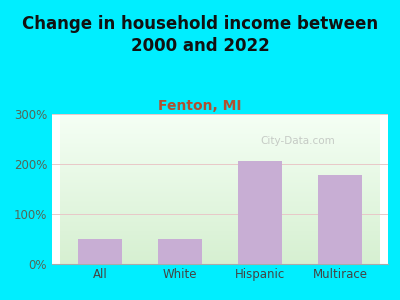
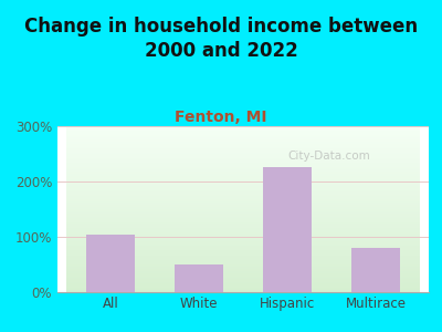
All: 50% -> 104%
Hispanic: 207% -> 226%
Multirace: 178% -> 80%
